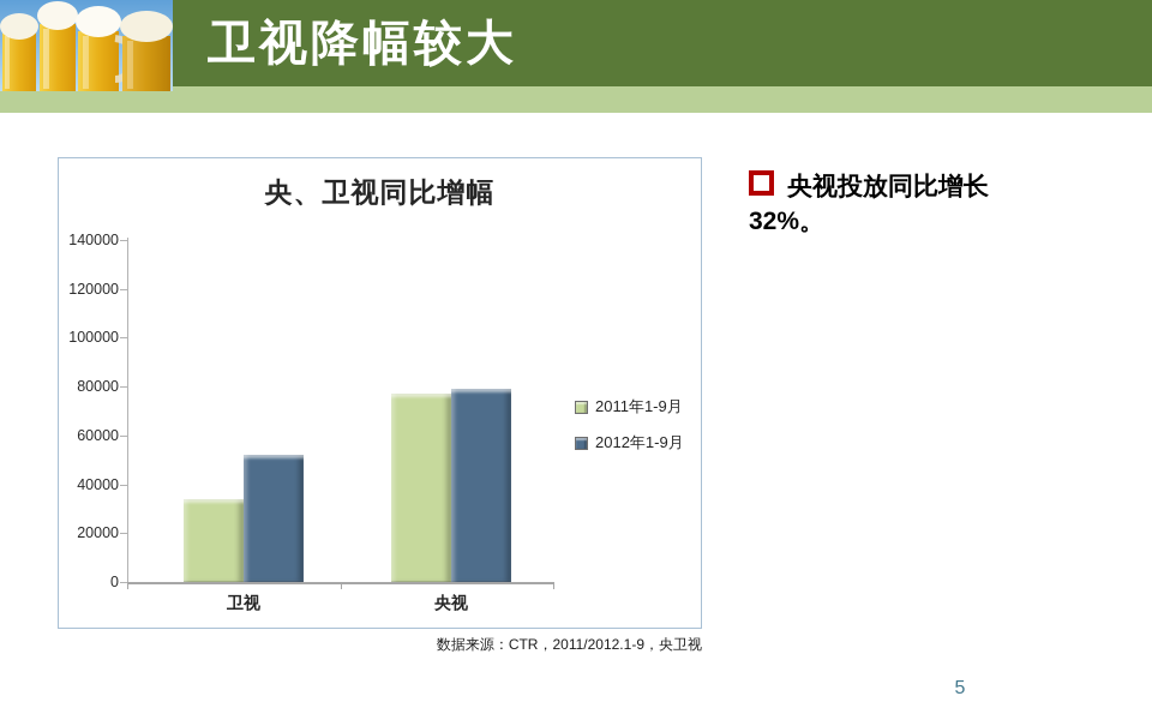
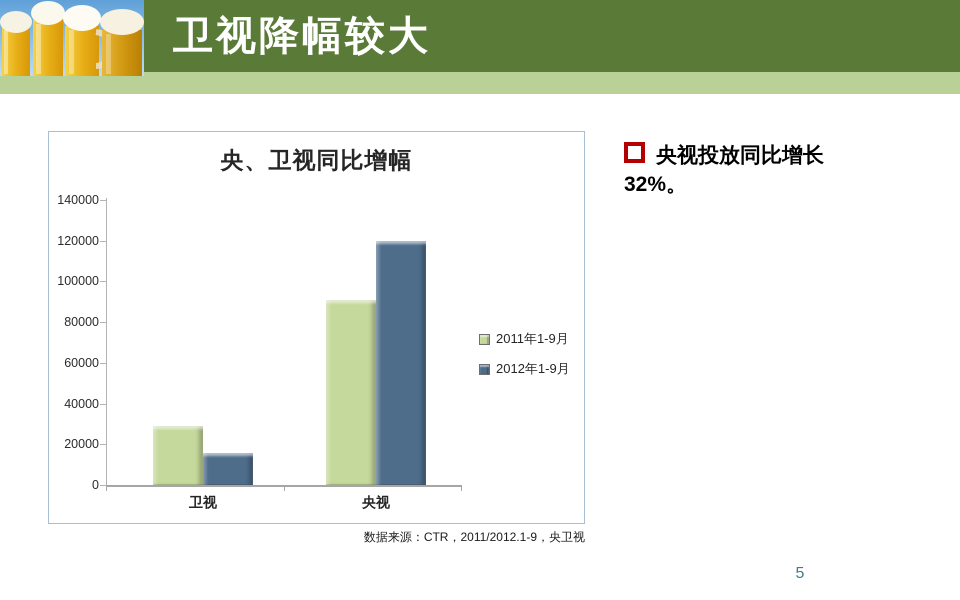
2011年1-9月/卫视: 34000 -> 29000
2012年1-9月/卫视: 52000 -> 16000
2011年1-9月/央视: 77000 -> 91000
2012年1-9月/央视: 79000 -> 120000
